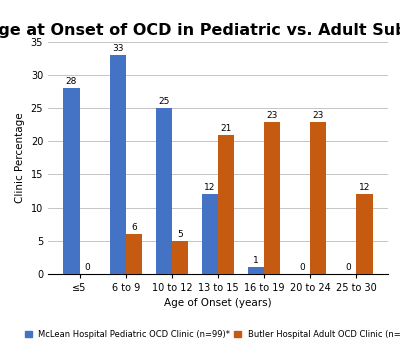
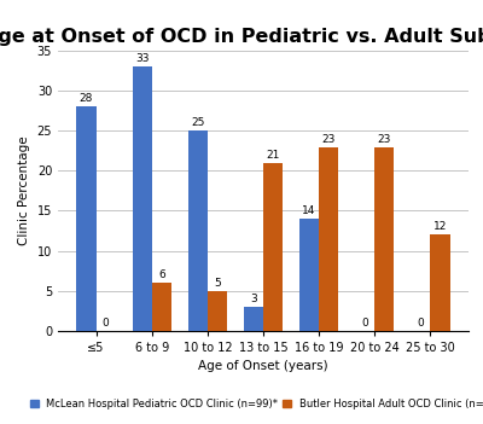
McLean Hospital Pediatric OCD Clinic (n=99)*/13 to 15: 12 -> 3
McLean Hospital Pediatric OCD Clinic (n=99)*/16 to 19: 1 -> 14
